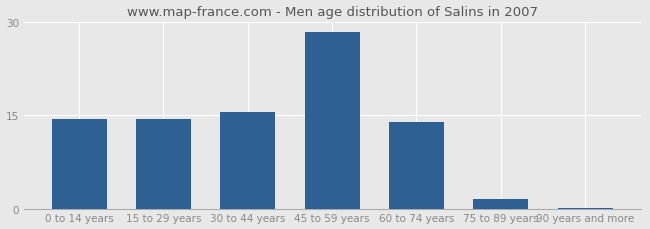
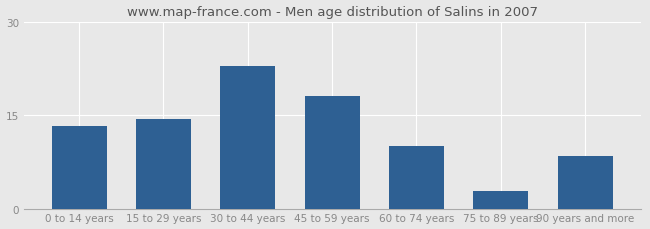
0 to 14 years: 14.4 -> 13.2
30 to 44 years: 15.5 -> 22.8
45 to 59 years: 28.3 -> 18.0
60 to 74 years: 13.9 -> 10.0
75 to 89 years: 1.5 -> 2.8
90 years and more: 0.1 -> 8.4
